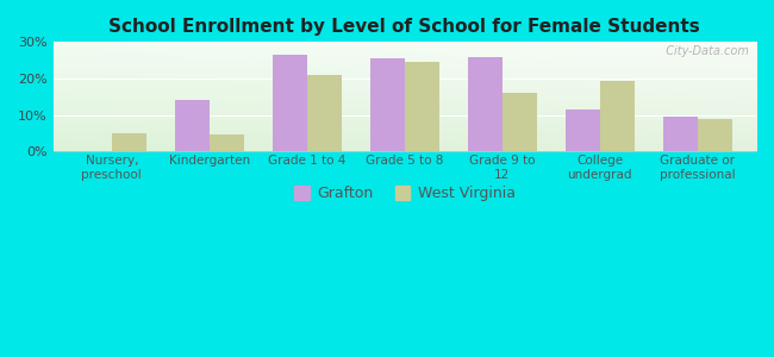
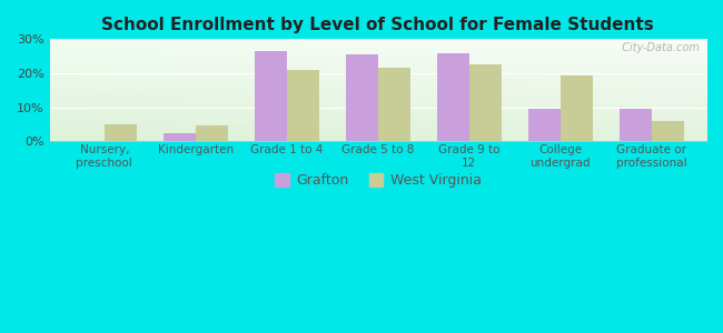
Grafton/Kindergarten: 14.0% -> 2.5%
West Virginia/Grade 5 to 8: 24.5% -> 21.5%
West Virginia/Grade 9 to 12: 16.0% -> 22.5%
Grafton/College undergrad: 11.5% -> 9.5%
West Virginia/Graduate or professional: 9.0% -> 6.0%
